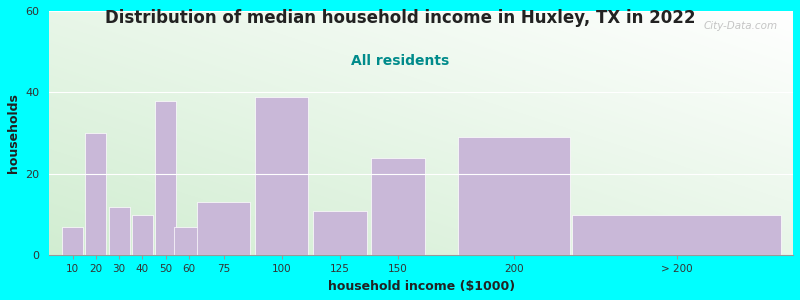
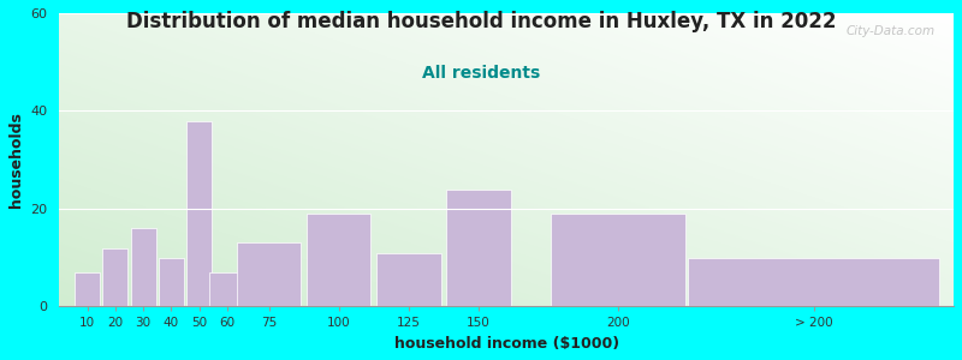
20: 30 -> 12
30: 12 -> 16
100: 39 -> 19
200: 29 -> 19
